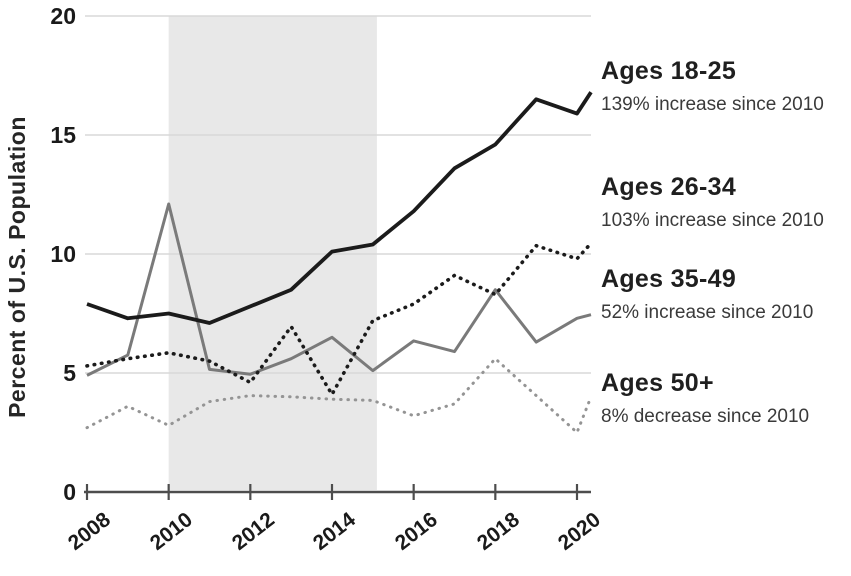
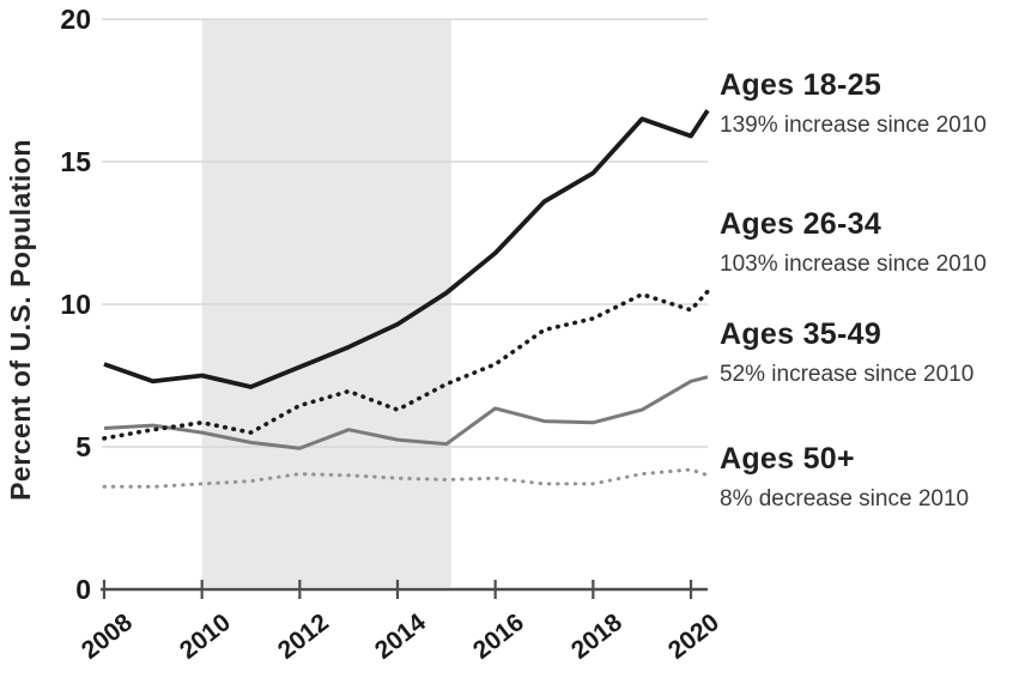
Ages 35-49/2008: 4.9 -> 5.7
Ages 50+/2008: 2.7 -> 3.6
Ages 35-49/2010: 12.1 -> 5.5
Ages 50+/2010: 2.8 -> 3.7
Ages 26-34/2012: 4.6 -> 6.5
Ages 18-25/2014: 10.1 -> 9.3
Ages 26-34/2014: 4.1 -> 6.3
Ages 35-49/2014: 6.5 -> 5.2
Ages 50+/2016: 3.2 -> 3.9
Ages 26-34/2018: 8.3 -> 9.5
Ages 35-49/2018: 8.5 -> 5.8
Ages 50+/2018: 5.6 -> 3.7
Ages 50+/2020: 2.5 -> 4.2
